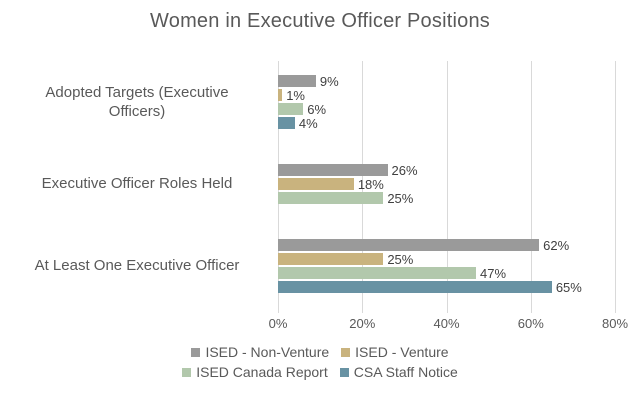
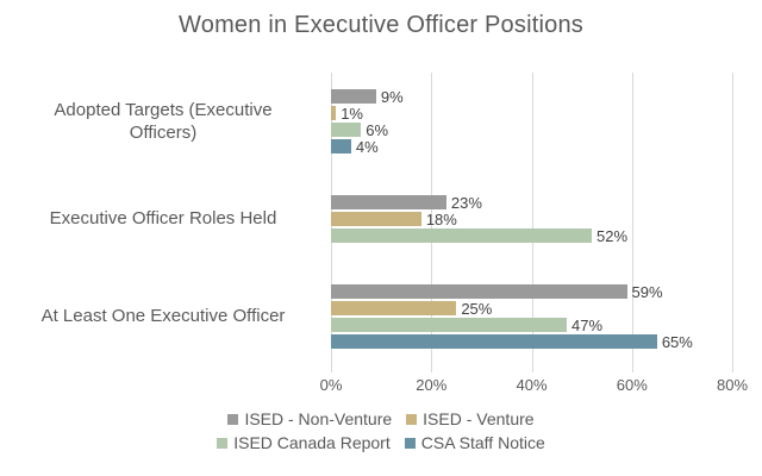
ISED - Non-Venture/Executive Officer Roles Held: 26% -> 23%
ISED Canada Report/Executive Officer Roles Held: 25% -> 52%
ISED - Non-Venture/At Least One Executive Officer: 62% -> 59%
